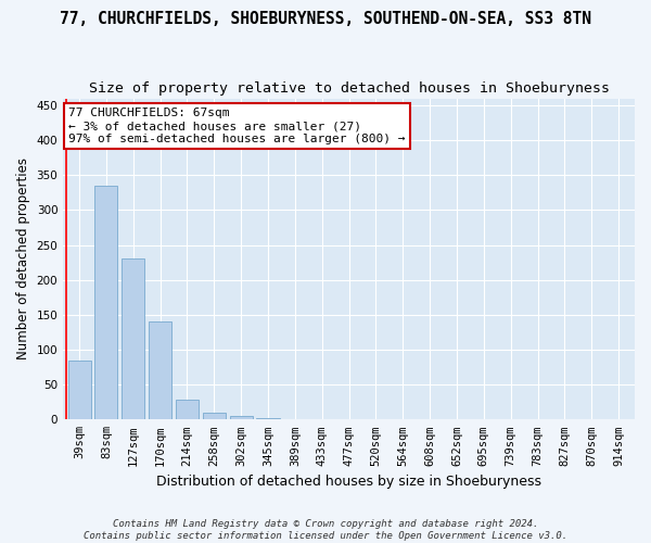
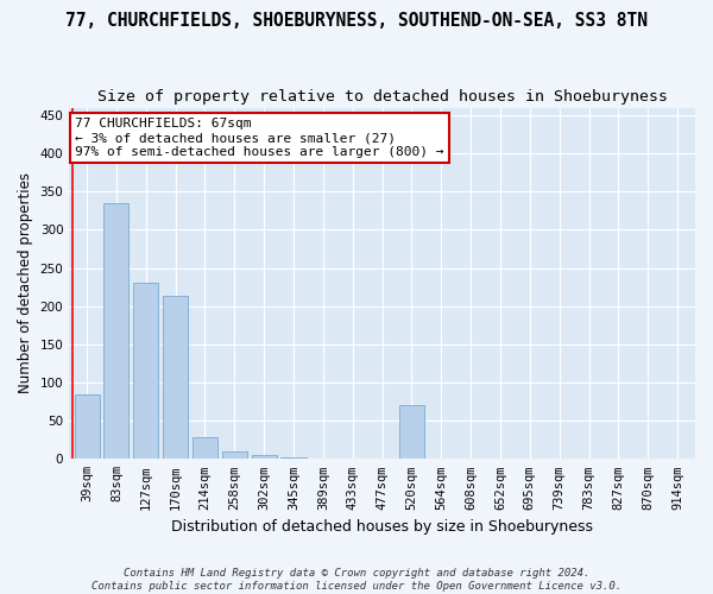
170sqm: 140 -> 214
520sqm: 1 -> 70
